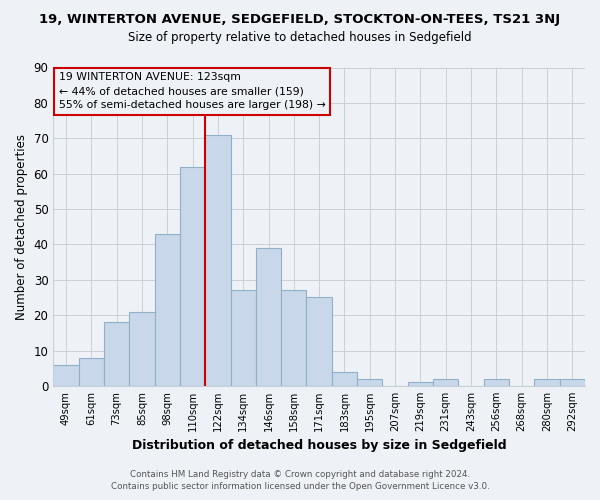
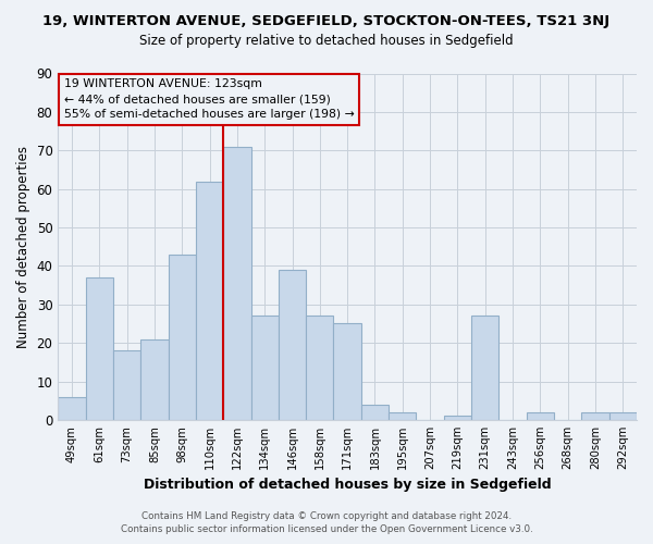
61sqm: 8 -> 37
231sqm: 2 -> 27
